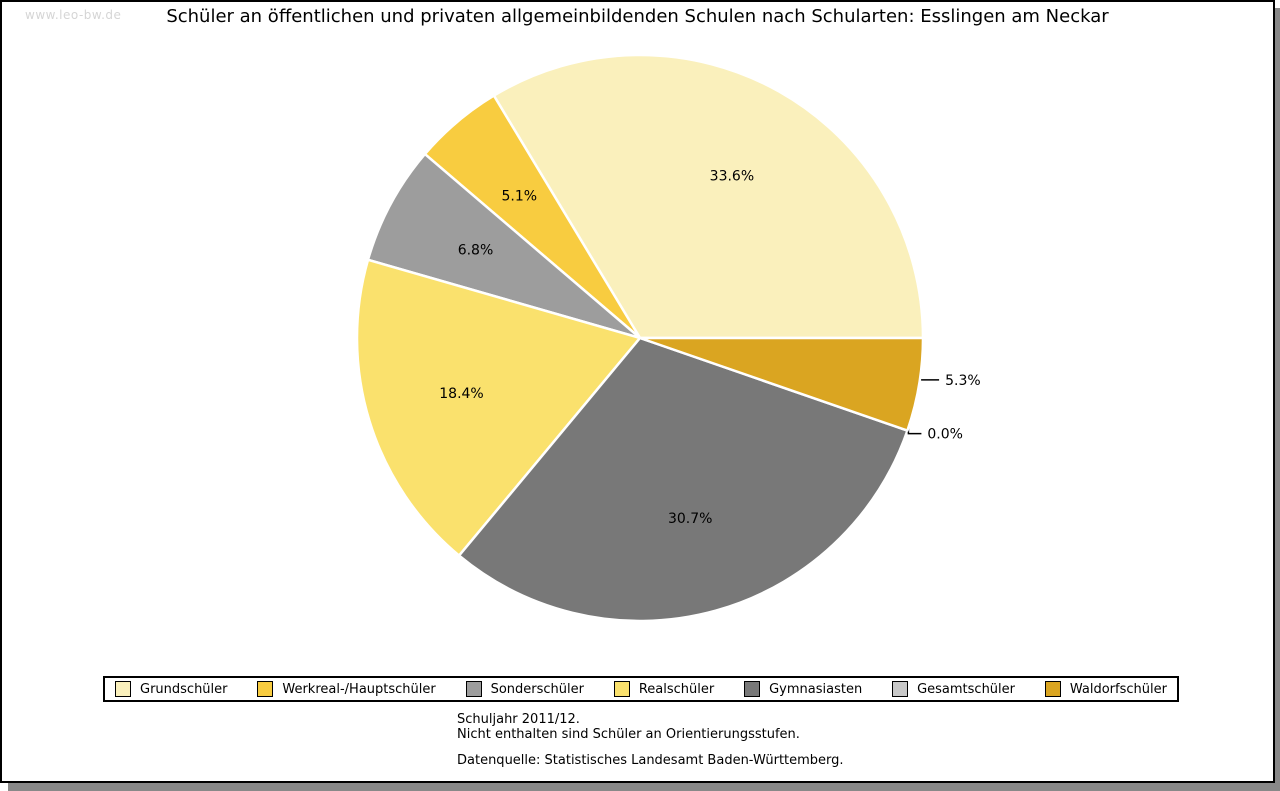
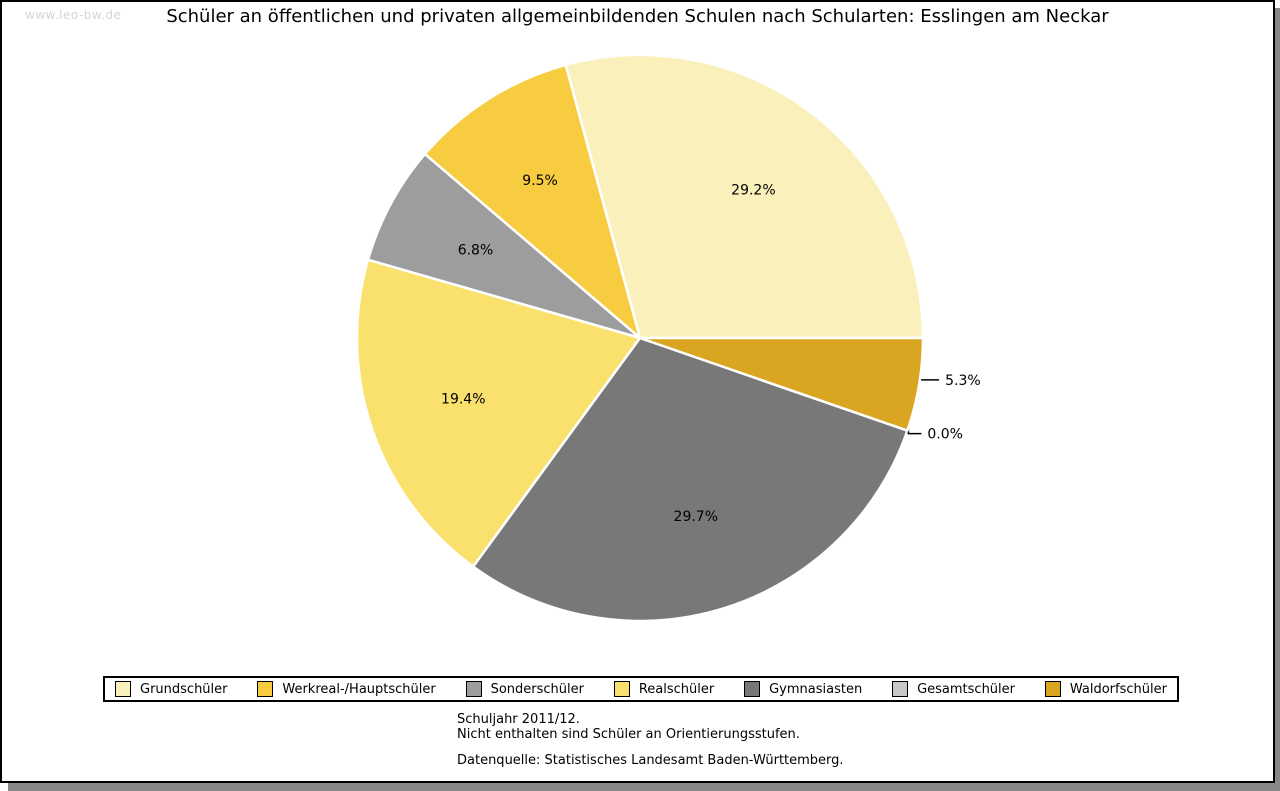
Grundschüler: 33.6% -> 29.2%
Werkreal-/Hauptschüler: 5.1% -> 9.5%
Realschüler: 18.4% -> 19.4%
Gymnasiasten: 30.7% -> 29.7%
